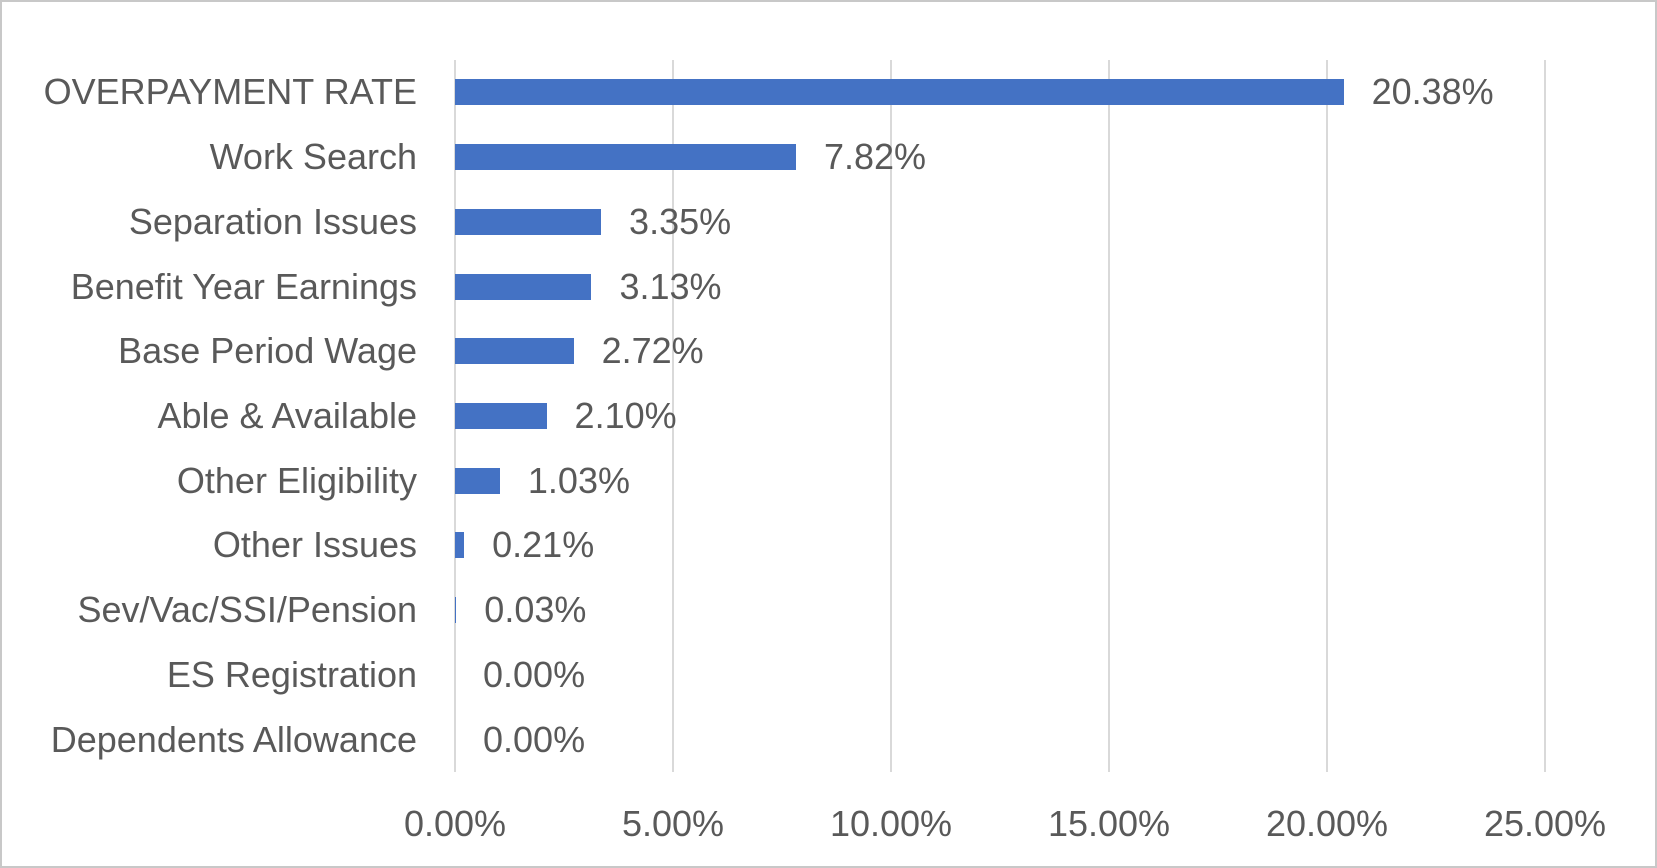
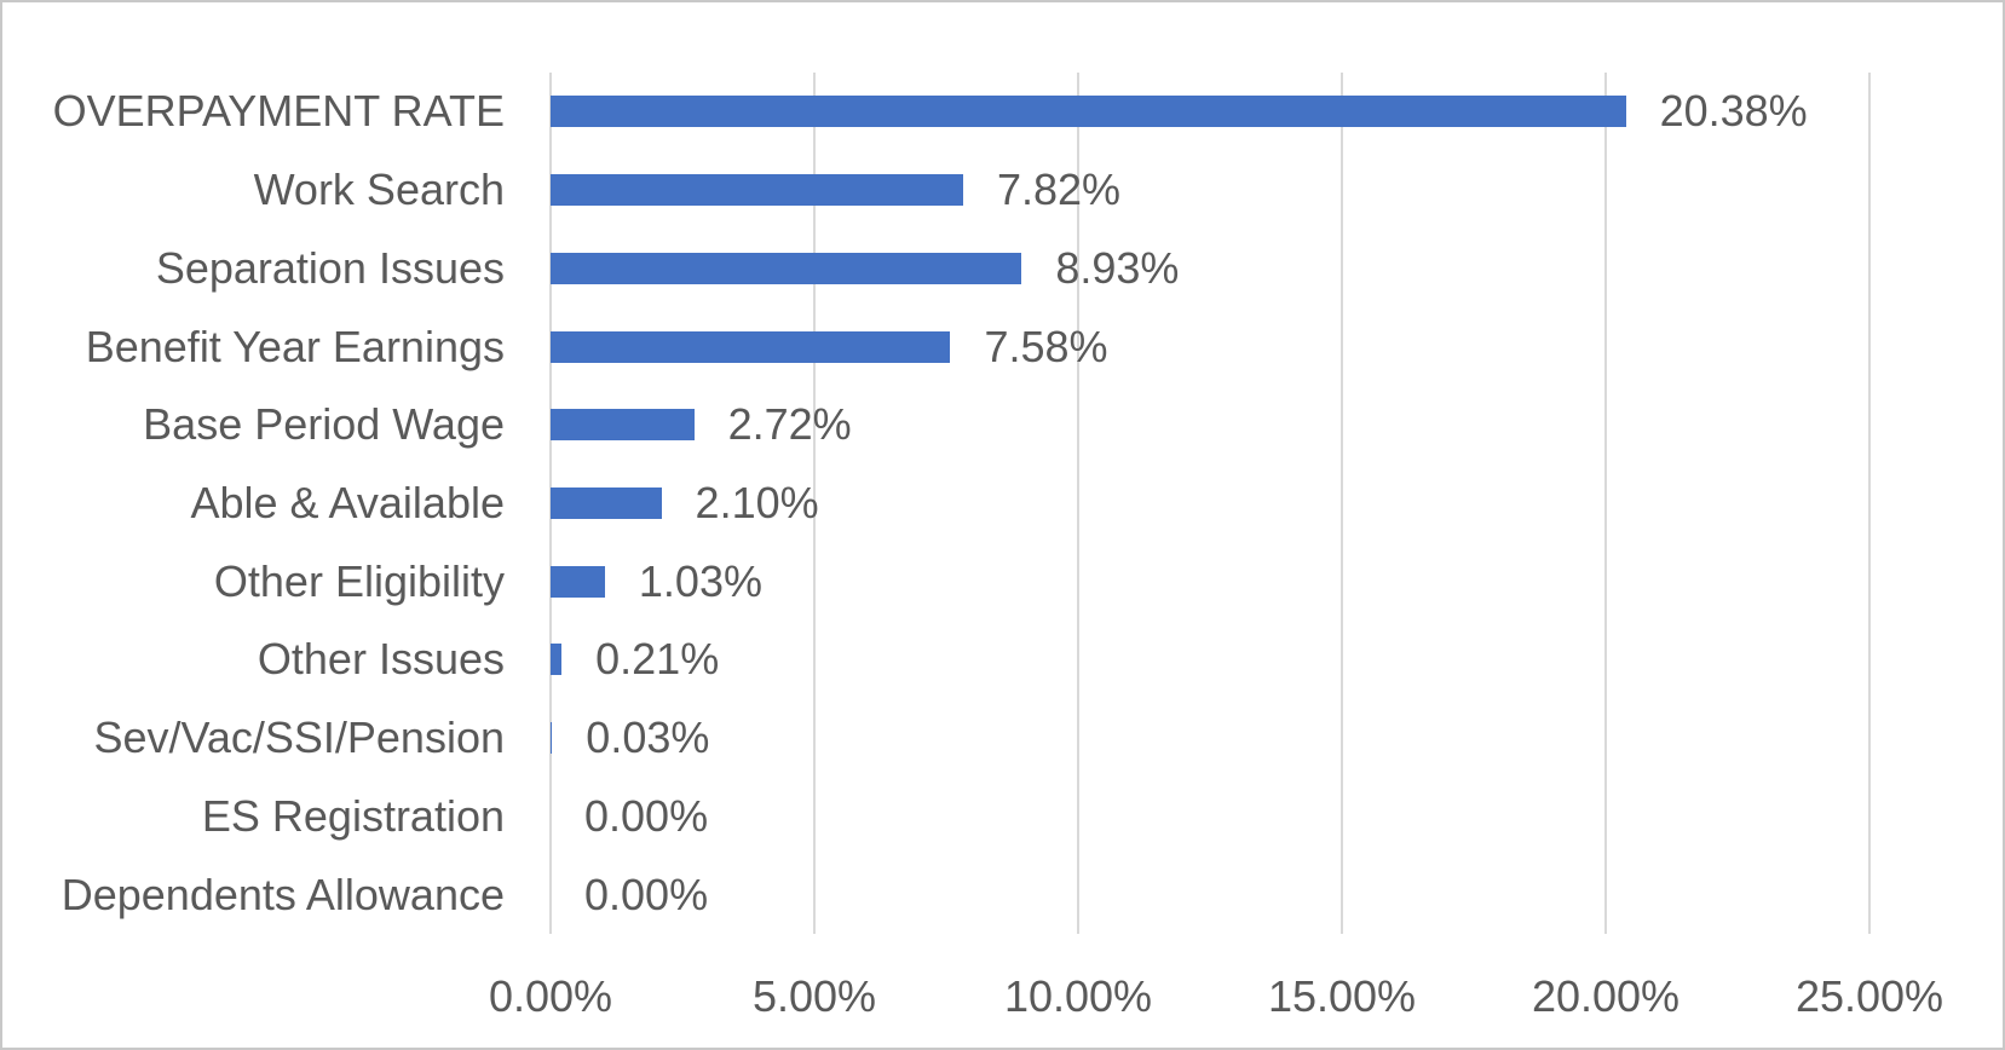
Separation Issues: 3.35% -> 8.93%
Benefit Year Earnings: 3.13% -> 7.58%
